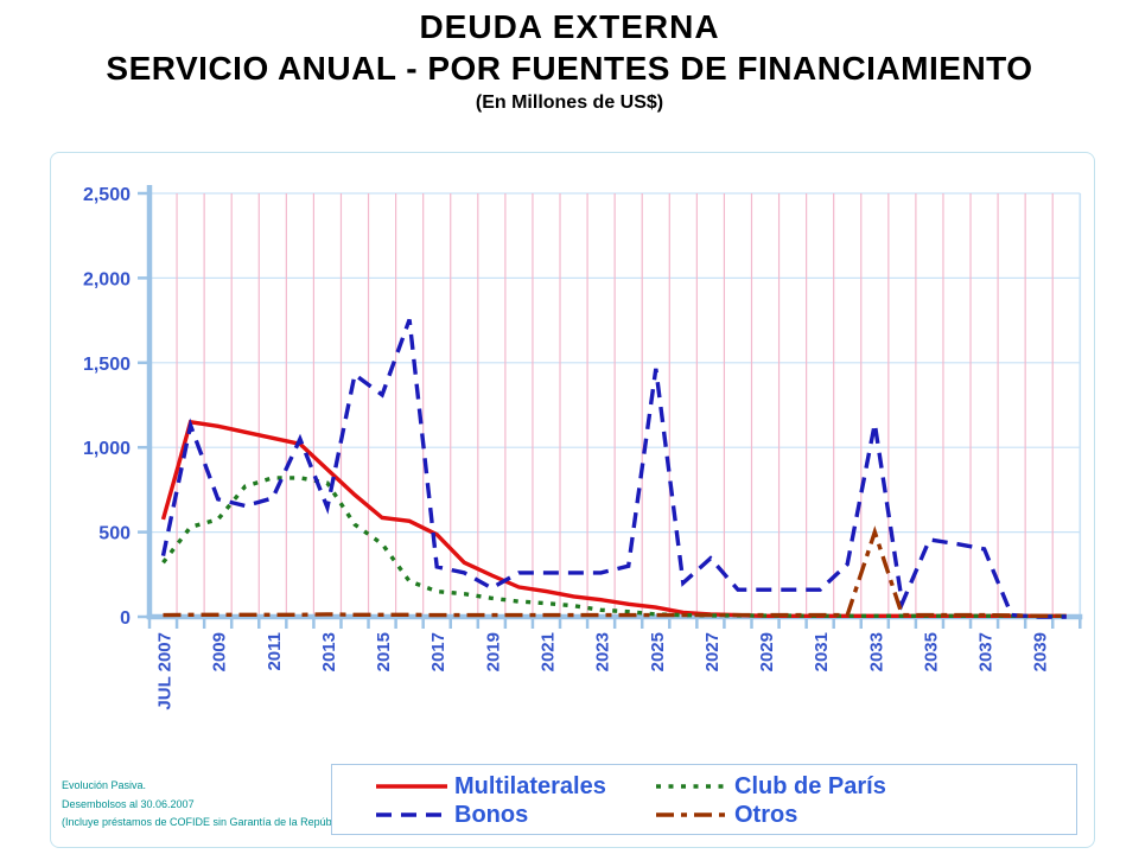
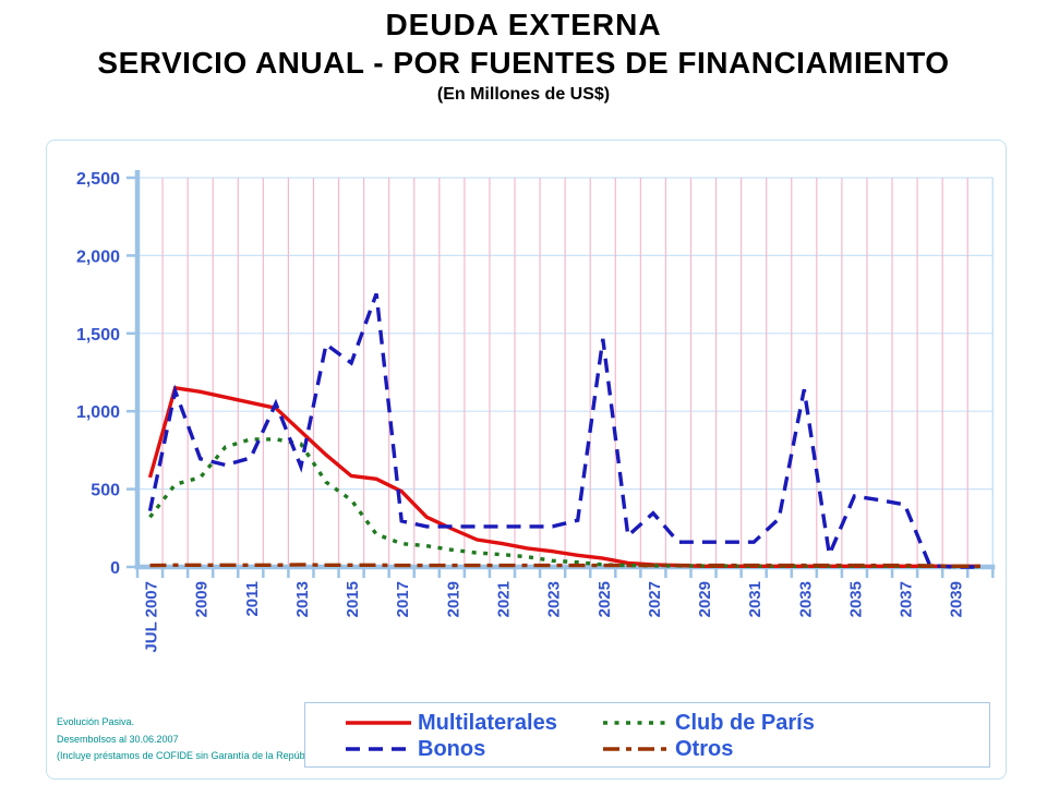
Bonos/2019: 170 -> 260
Otros/2033: 500 -> 10
